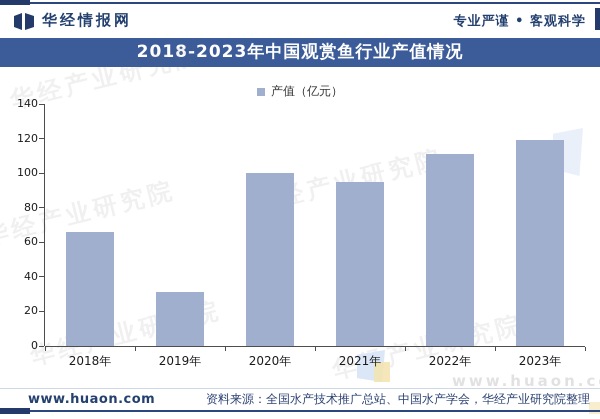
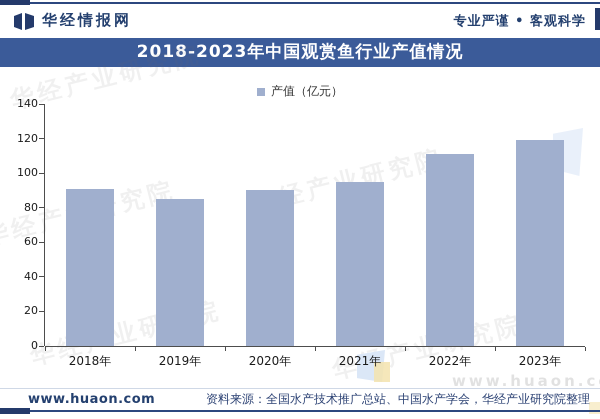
2018年: 66 -> 91
2019年: 31 -> 85
2020年: 100 -> 90
